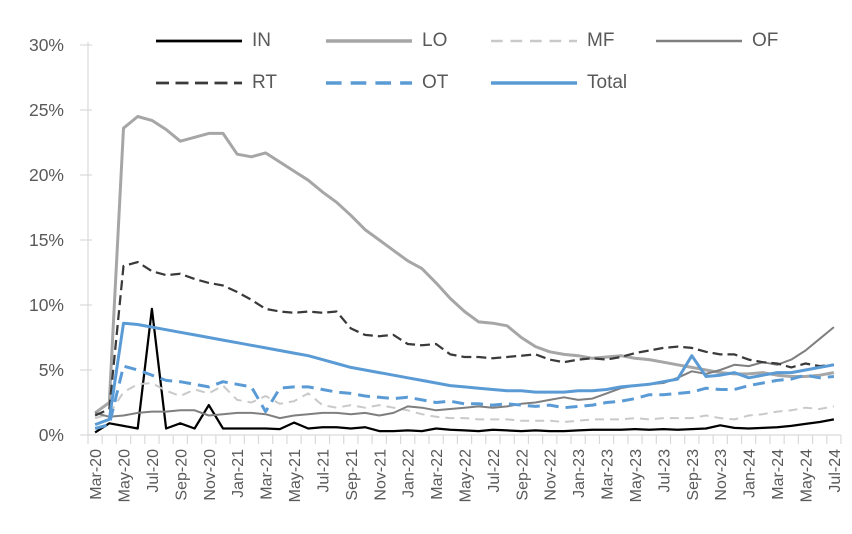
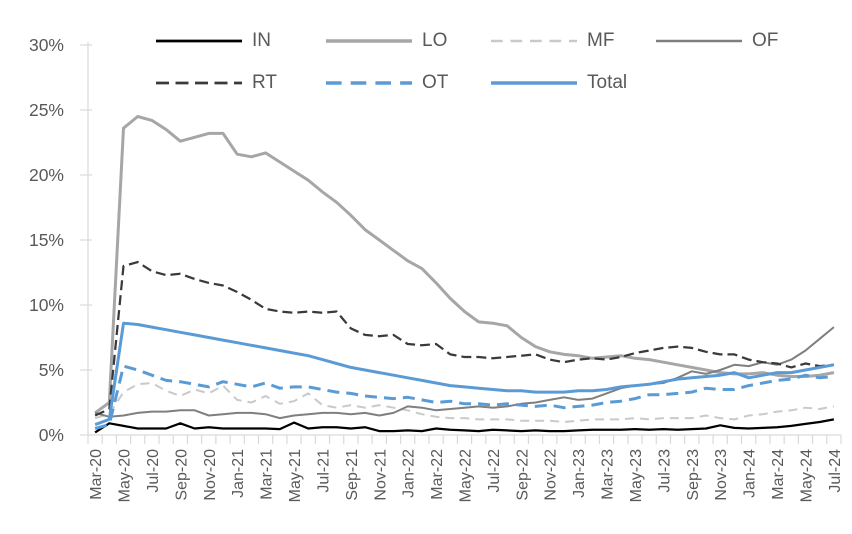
IN/Jul-20: 9.7% -> 0.5%
IN/Nov-20: 2.3% -> 0.6%
OT/Mar-21: 1.8% -> 4.0%
Total/Sep-23: 6.1% -> 4.4%
